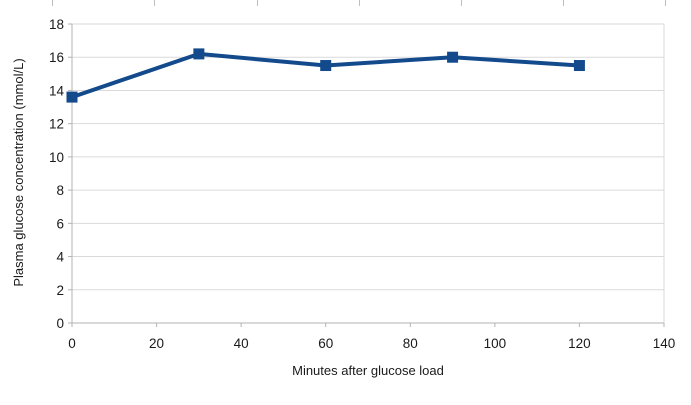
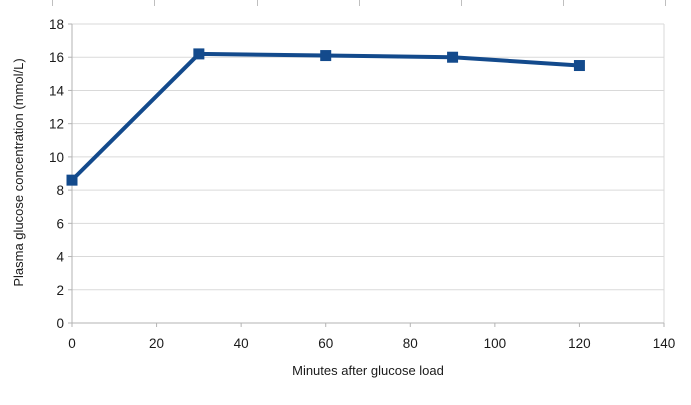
0: 13.6 -> 8.6
60: 15.5 -> 16.1
